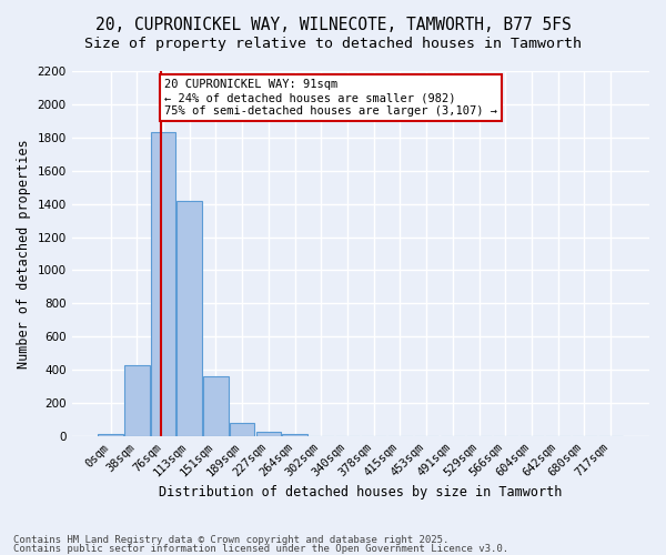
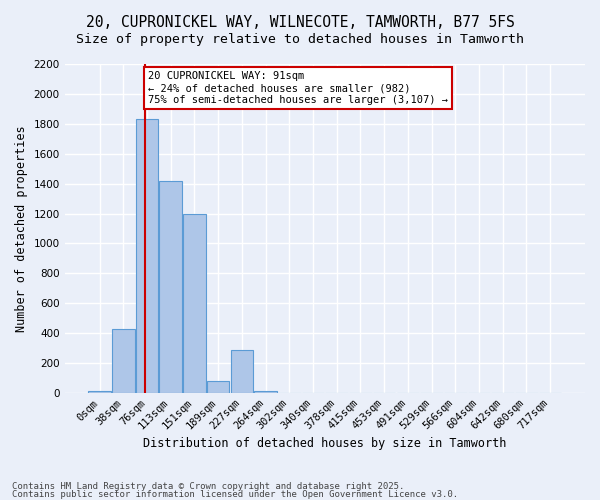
151sqm: 360 -> 1200
227sqm: 30 -> 290
